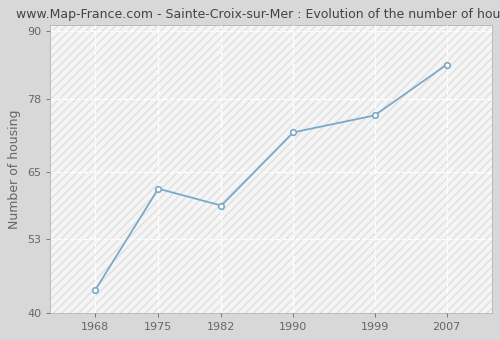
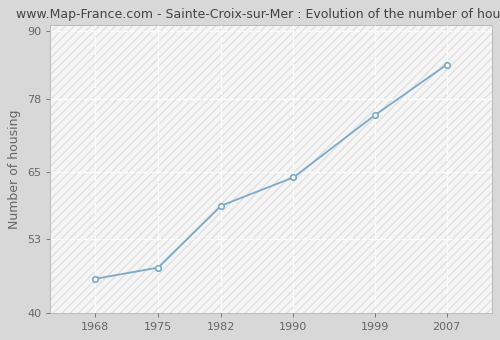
1968: 44 -> 46
1975: 62 -> 48
1990: 72 -> 64
